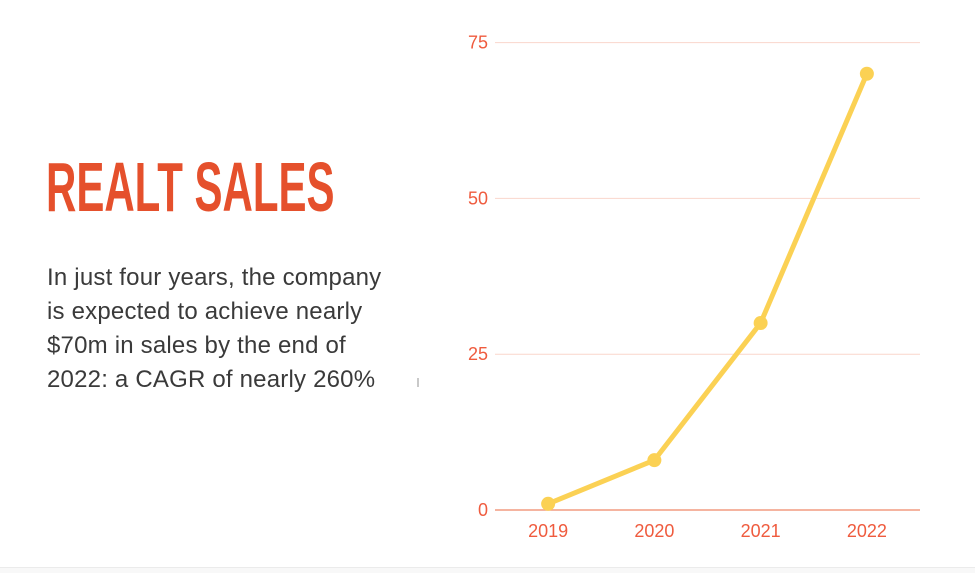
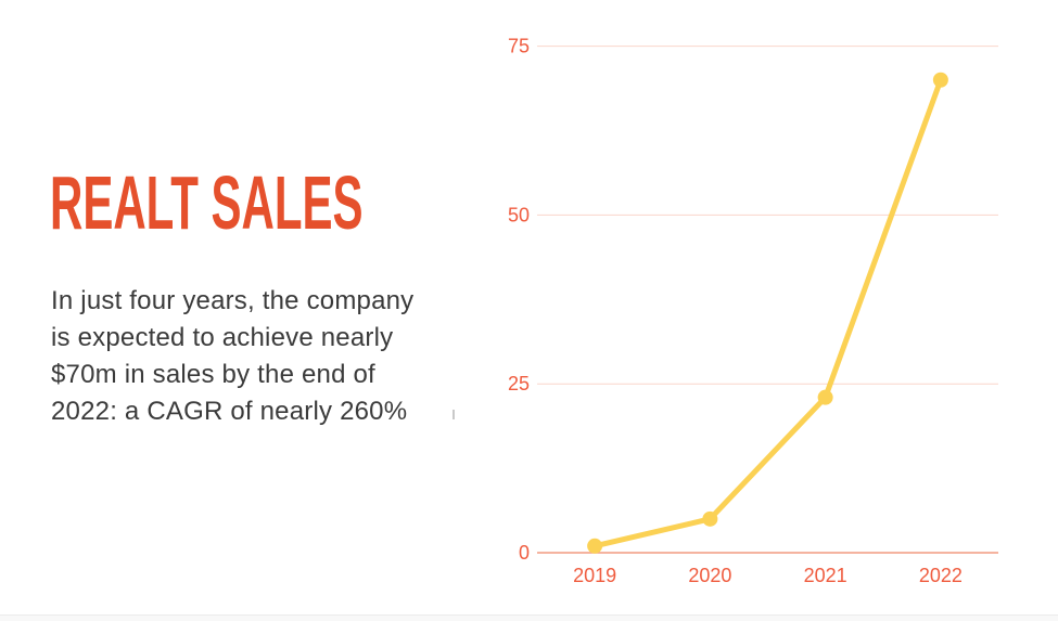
2020: 8 -> 5
2021: 30 -> 23
